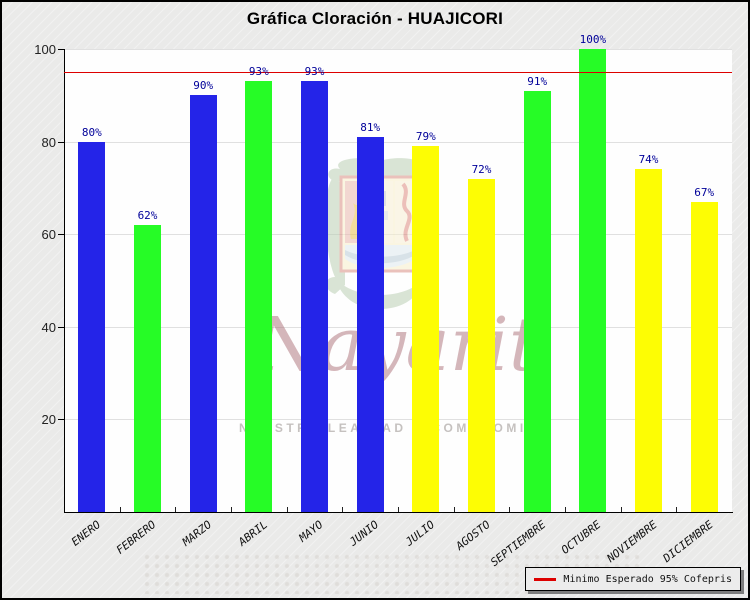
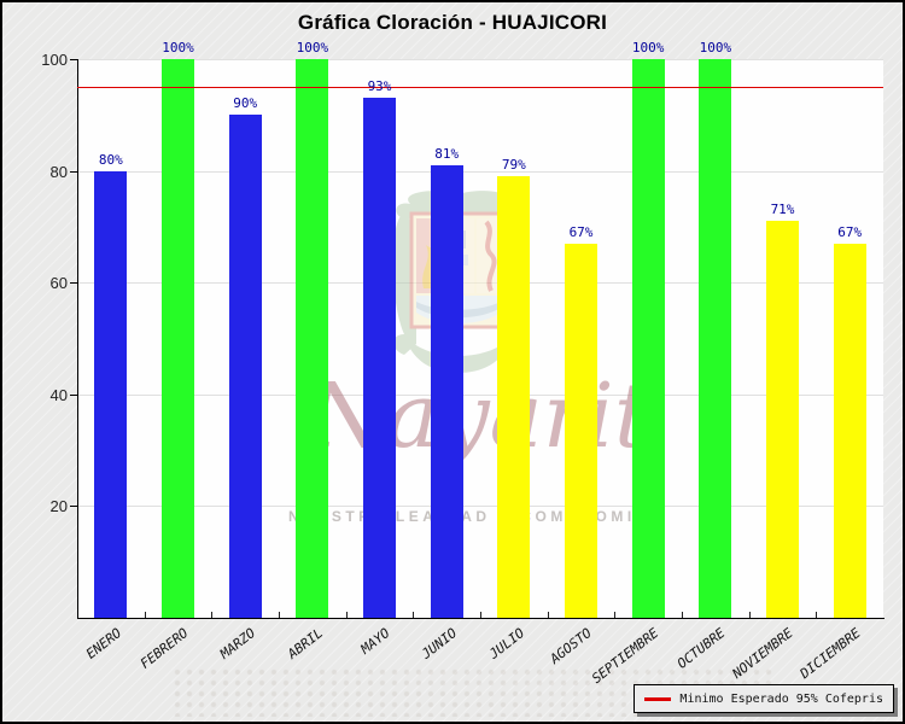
FEBRERO: 62% -> 100%
ABRIL: 93% -> 100%
AGOSTO: 72% -> 67%
SEPTIEMBRE: 91% -> 100%
NOVIEMBRE: 74% -> 71%
